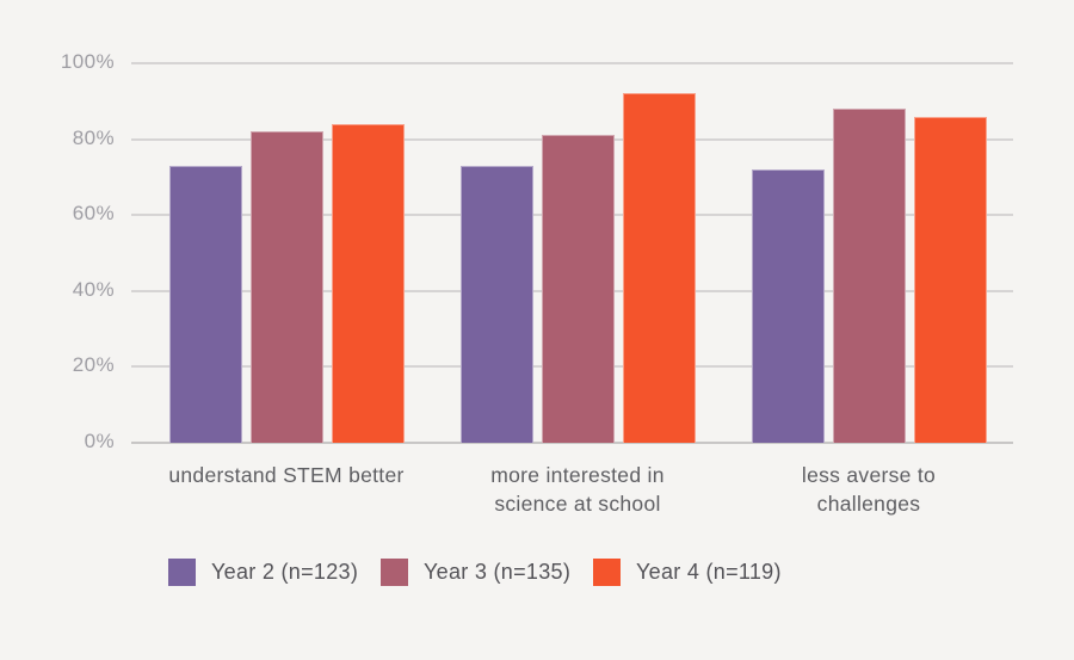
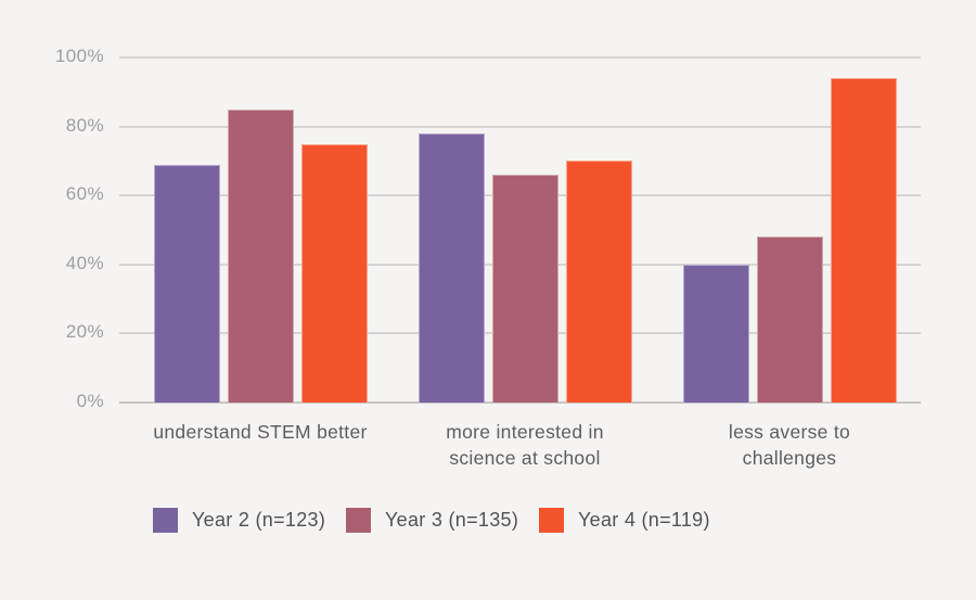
Year 2 (n=123)/understand STEM better: 73% -> 69%
Year 3 (n=135)/understand STEM better: 82% -> 85%
Year 4 (n=119)/understand STEM better: 84% -> 75%
Year 2 (n=123)/more interested in science at school: 73% -> 78%
Year 3 (n=135)/more interested in science at school: 81% -> 66%
Year 4 (n=119)/more interested in science at school: 92% -> 70%
Year 2 (n=123)/less averse to challenges: 72% -> 40%
Year 3 (n=135)/less averse to challenges: 88% -> 48%
Year 4 (n=119)/less averse to challenges: 86% -> 94%
